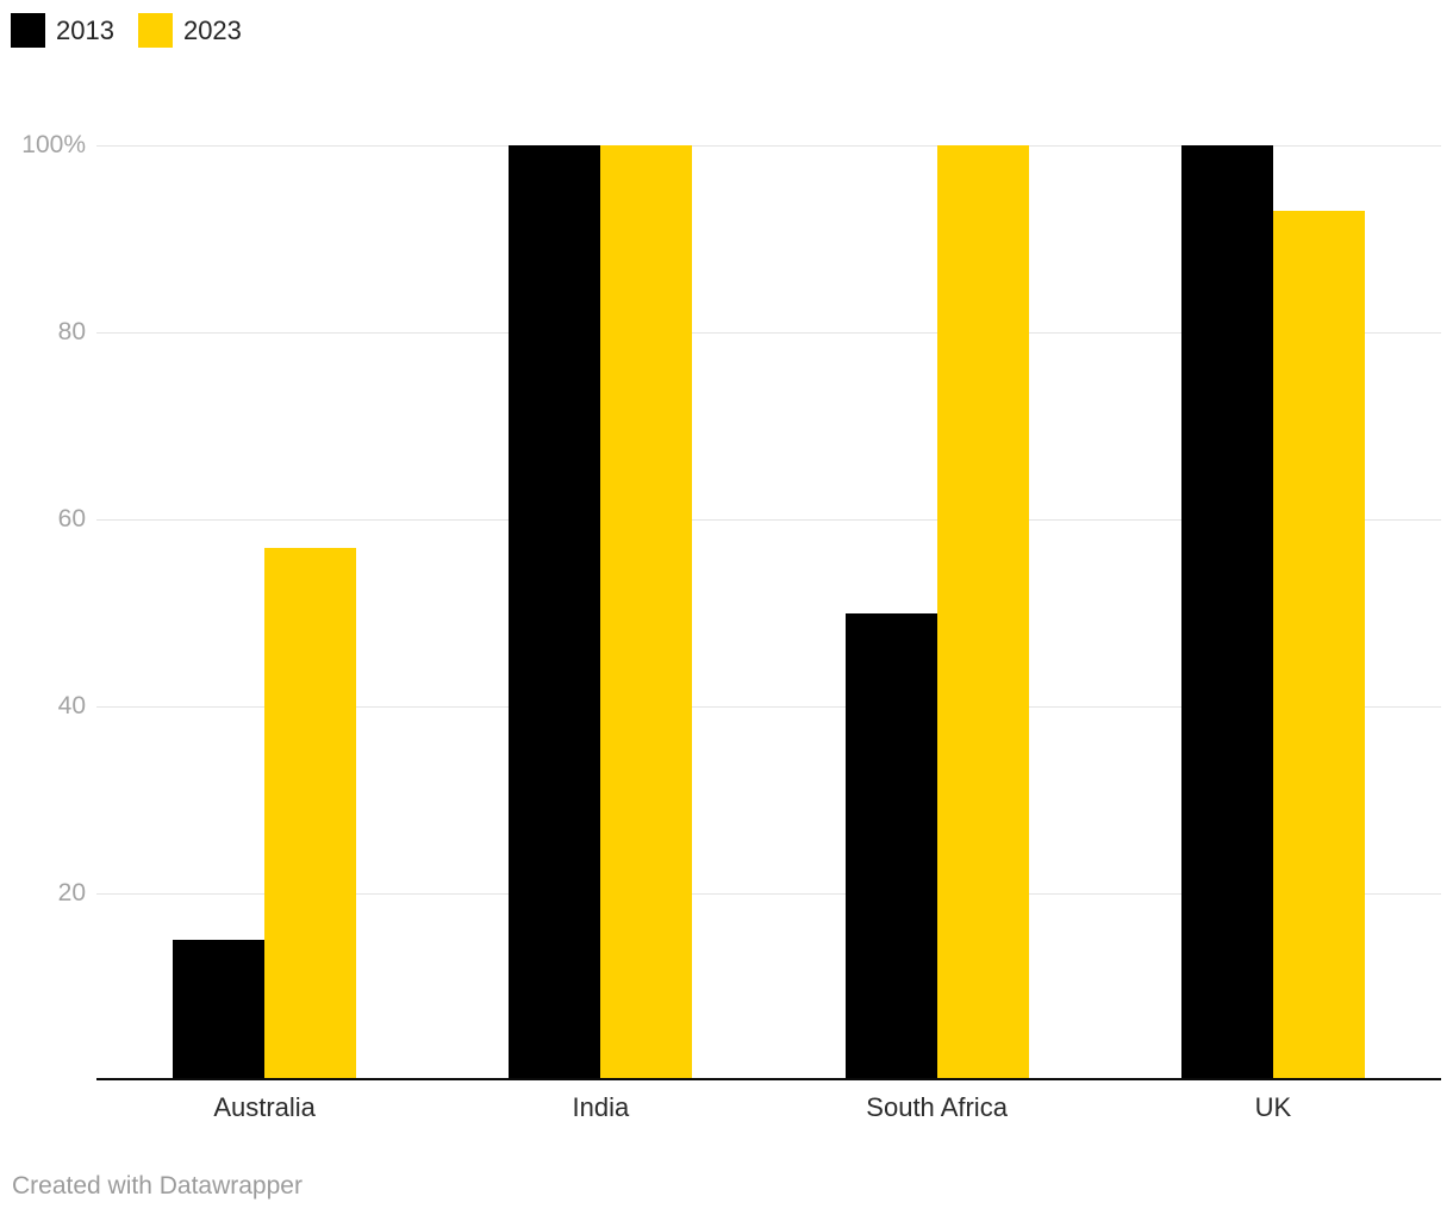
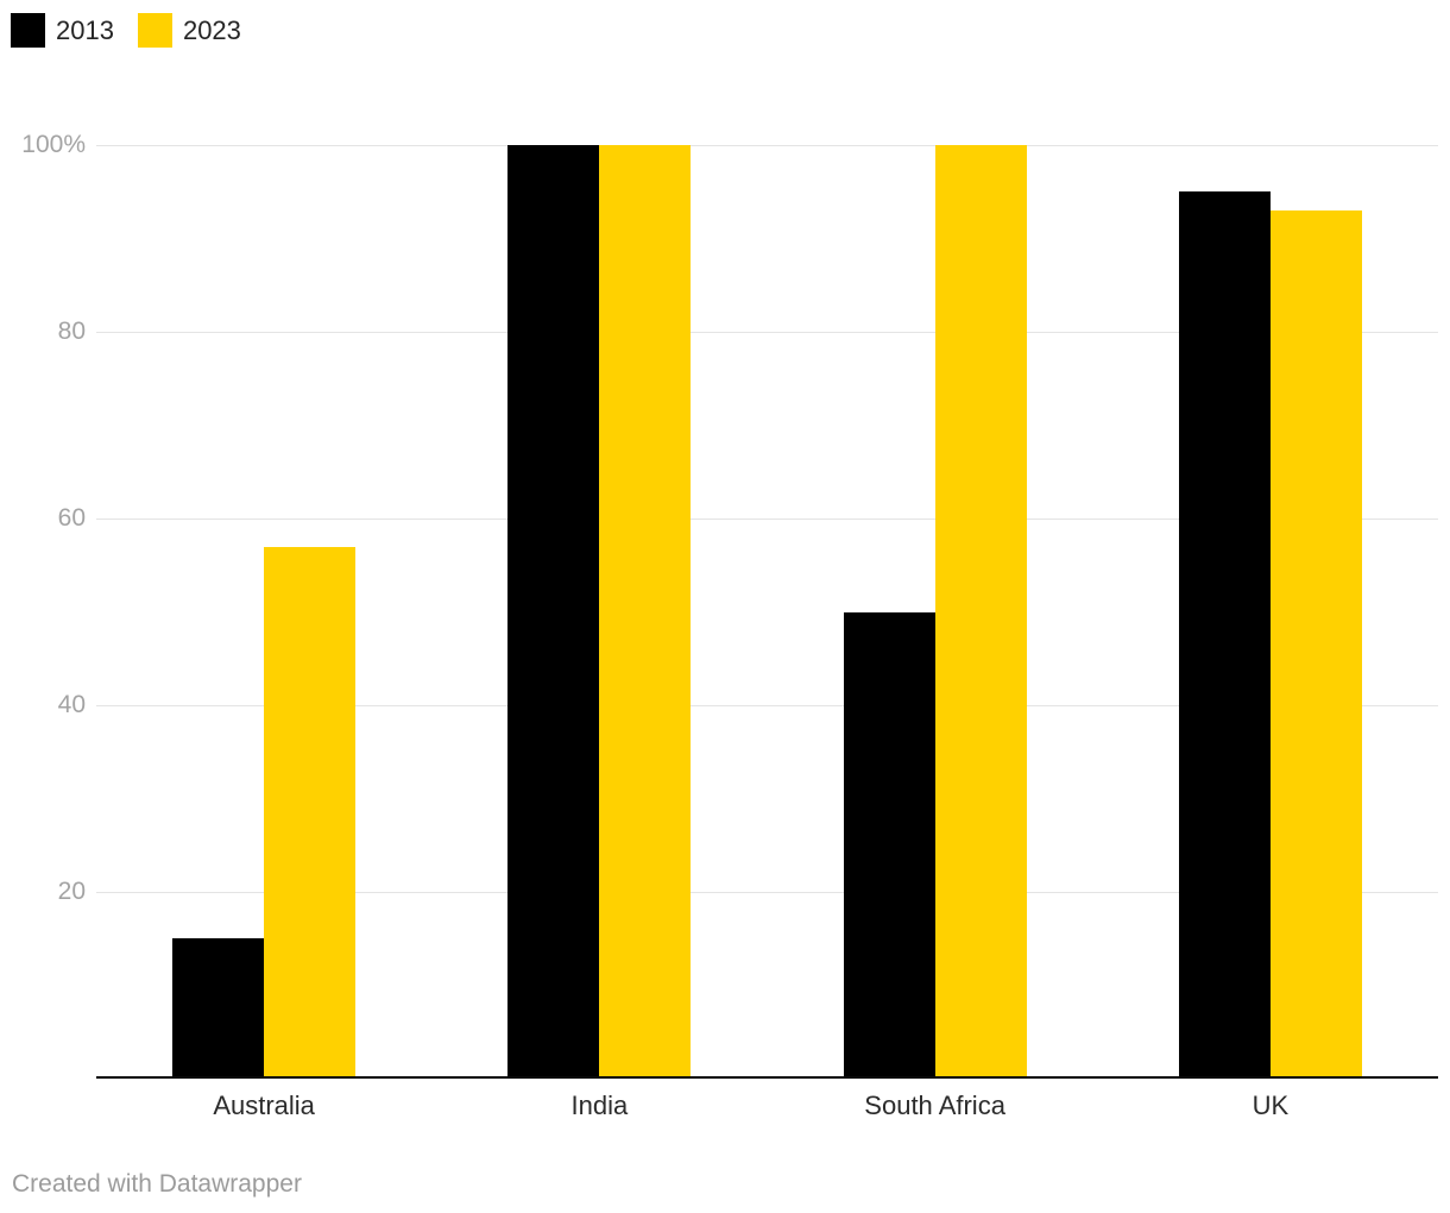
2013/UK: 100% -> 95%
